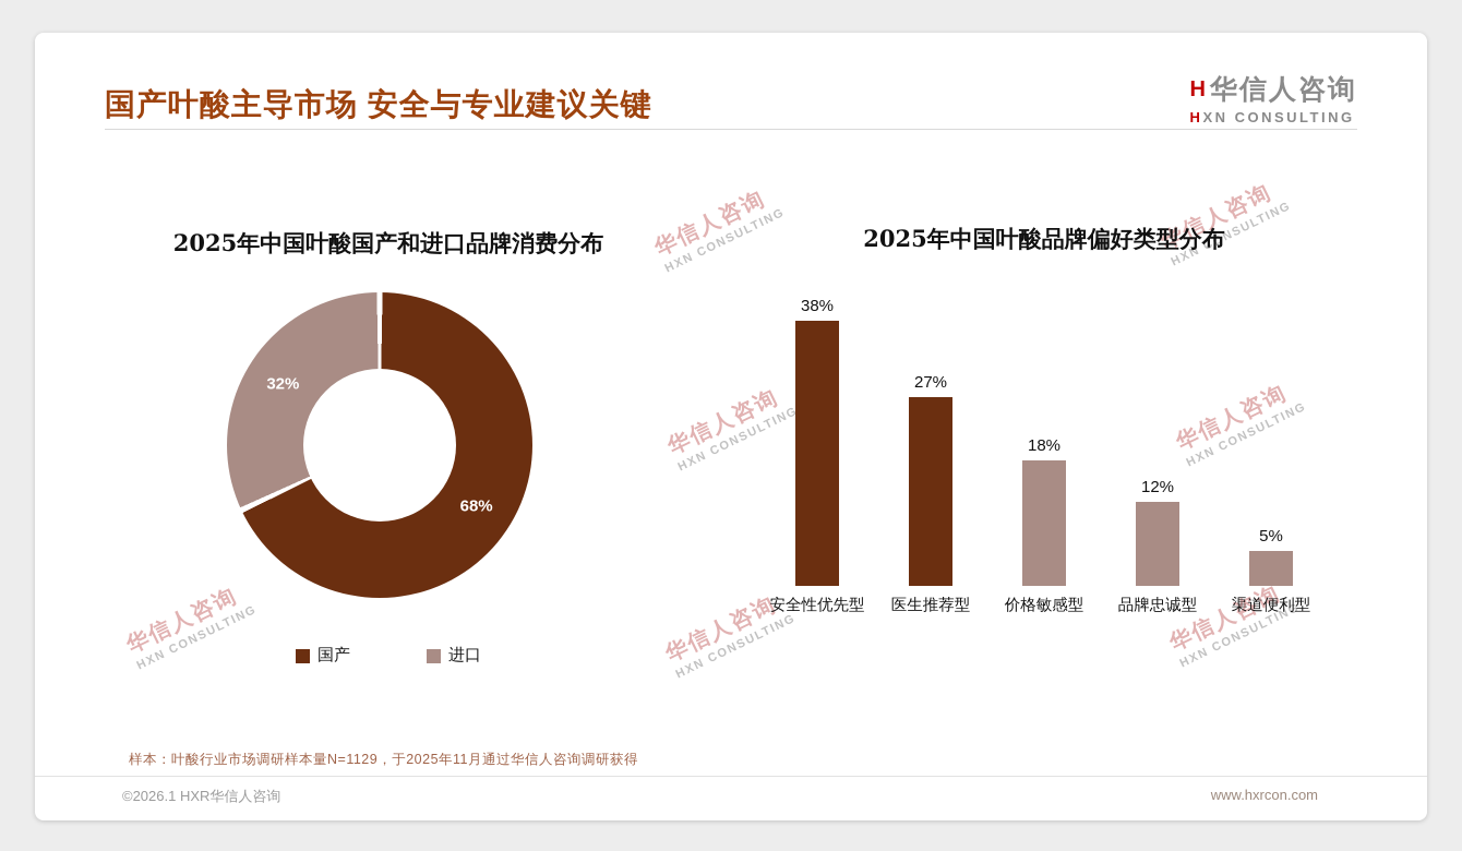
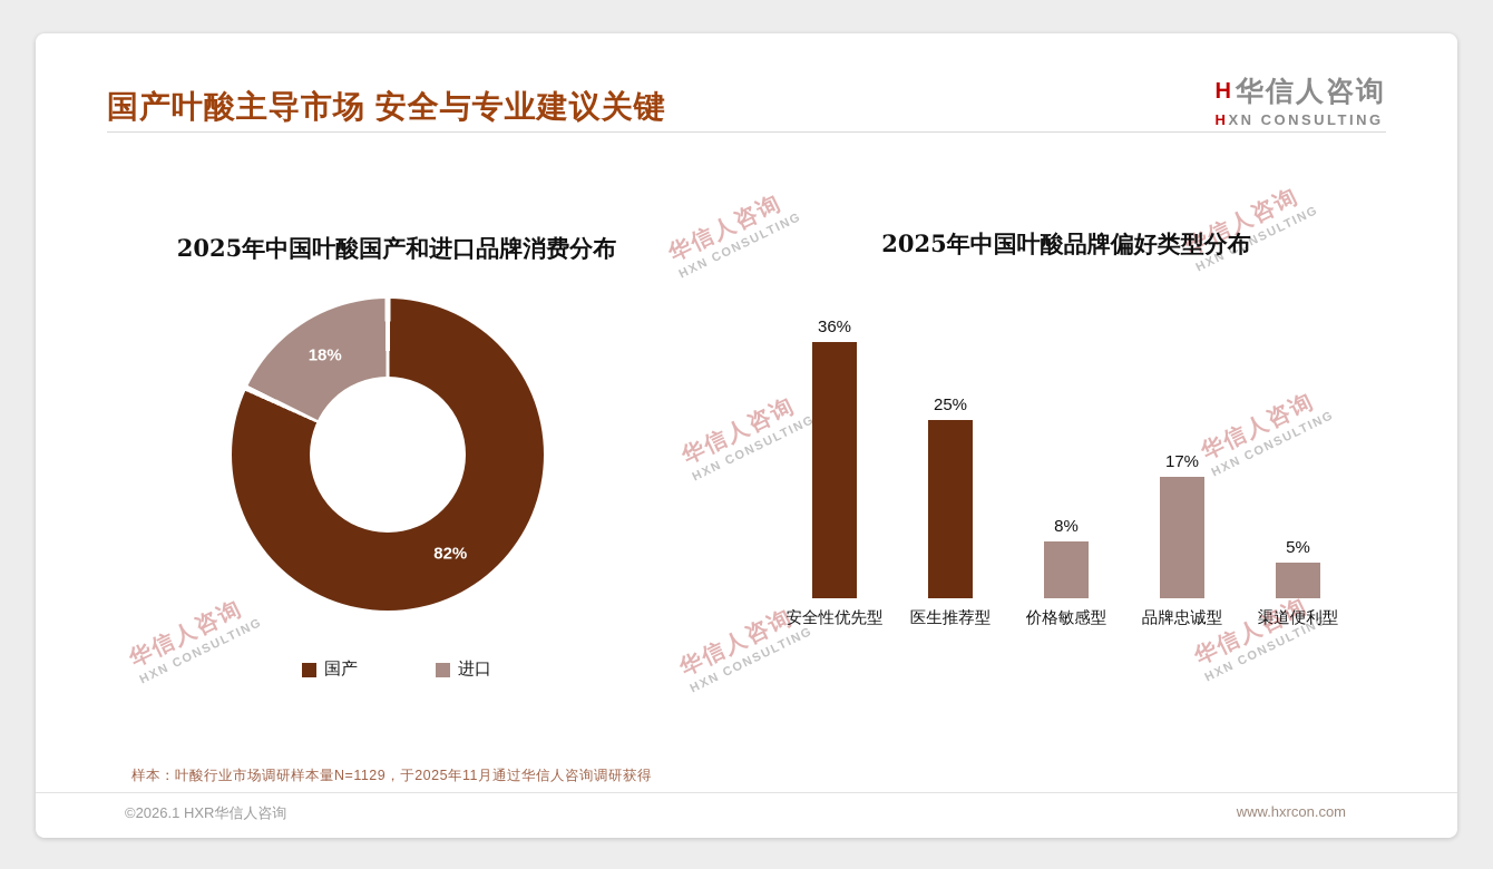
2025年中国叶酸国产和进口品牌消费分布/国产: 68% -> 82%
2025年中国叶酸国产和进口品牌消费分布/进口: 32% -> 18%
2025年中国叶酸品牌偏好类型分布/安全性优先型: 38% -> 36%
2025年中国叶酸品牌偏好类型分布/医生推荐型: 27% -> 25%
2025年中国叶酸品牌偏好类型分布/价格敏感型: 18% -> 8%
2025年中国叶酸品牌偏好类型分布/品牌忠诚型: 12% -> 17%
